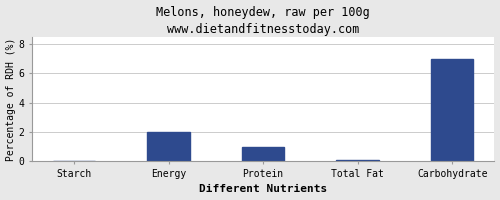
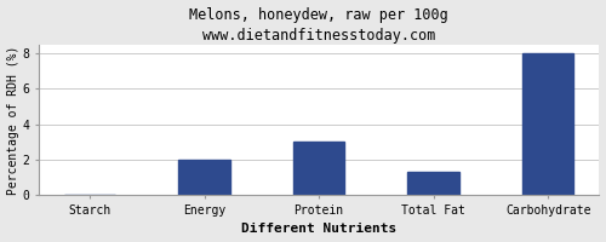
Protein: 1.0 -> 3.0
Total Fat: 0.1 -> 1.3
Carbohydrate: 7.0 -> 8.0
